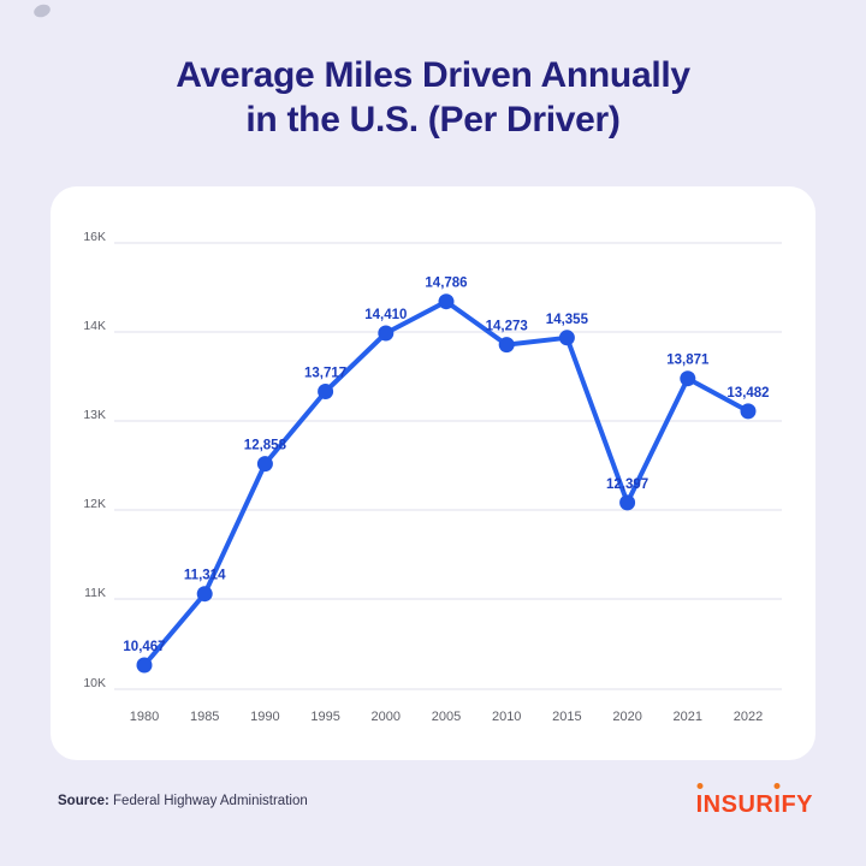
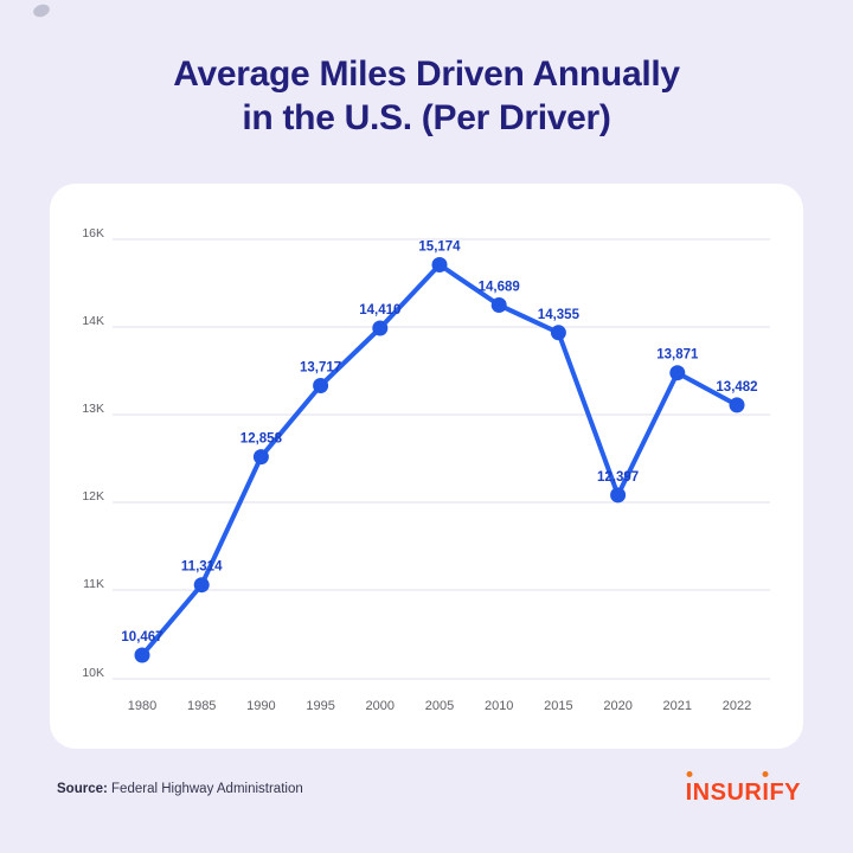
2005: 14,786 -> 15,174
2010: 14,273 -> 14,689
